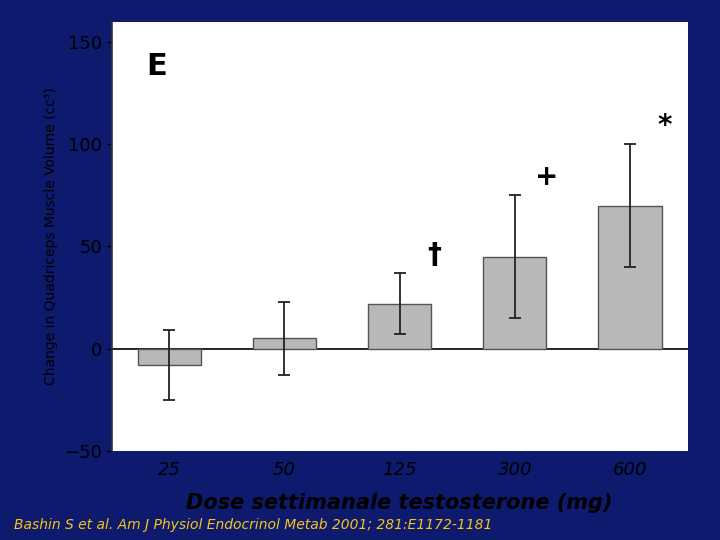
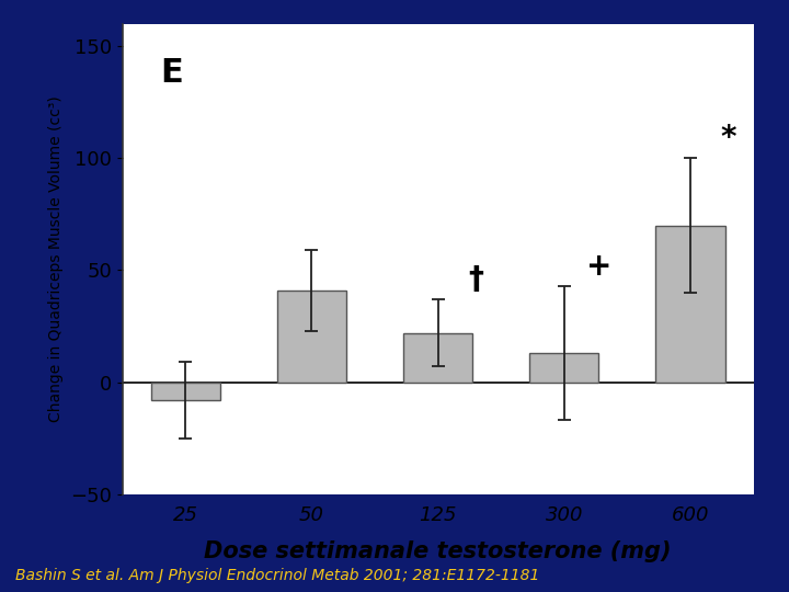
50: 5 -> 41
300: 45 -> 13
